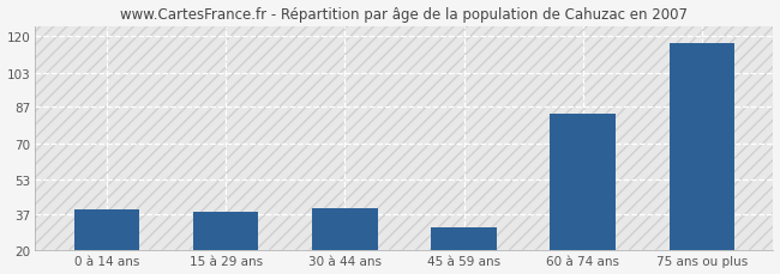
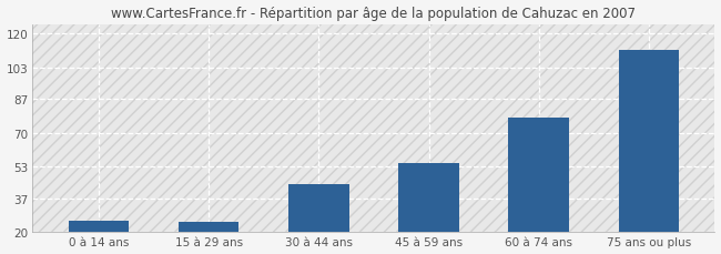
0 à 14 ans: 39 -> 26
15 à 29 ans: 38 -> 25
30 à 44 ans: 40 -> 44
45 à 59 ans: 31 -> 55
60 à 74 ans: 84 -> 78
75 ans ou plus: 117 -> 112
